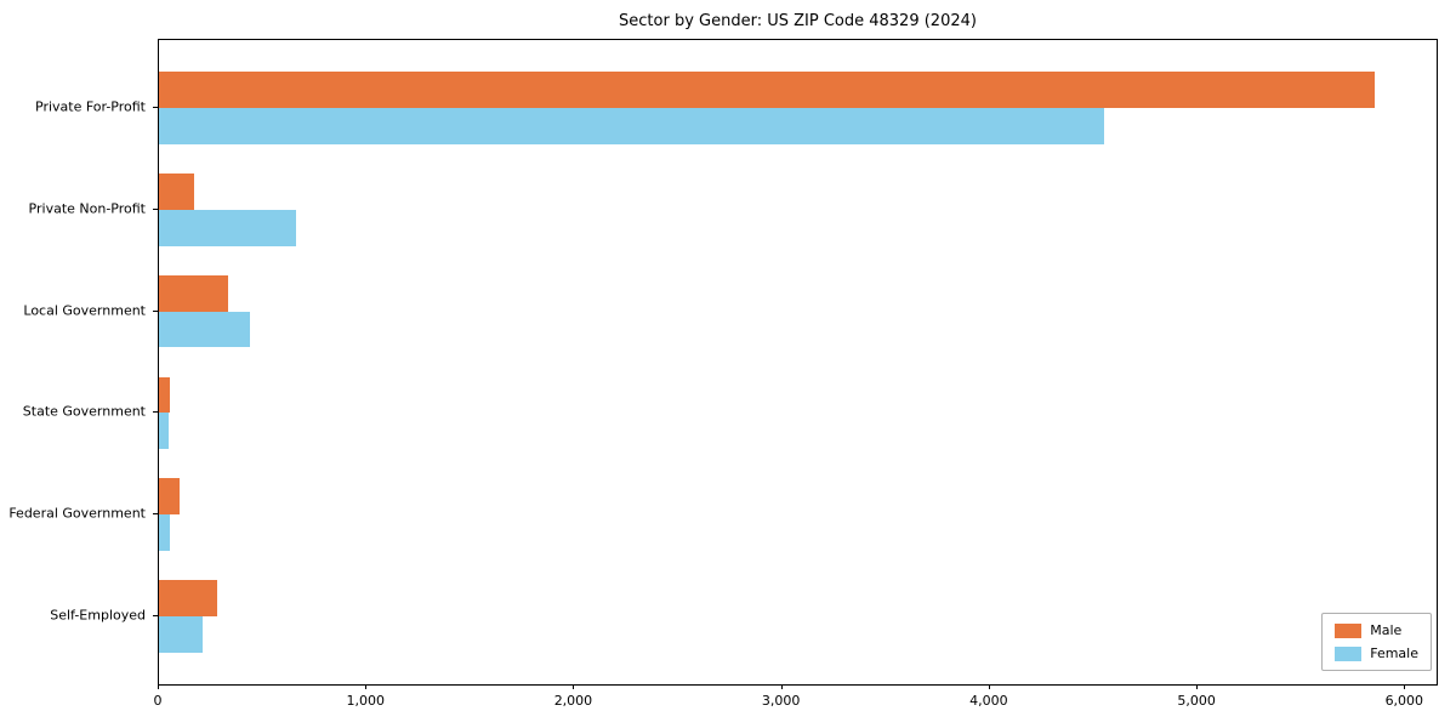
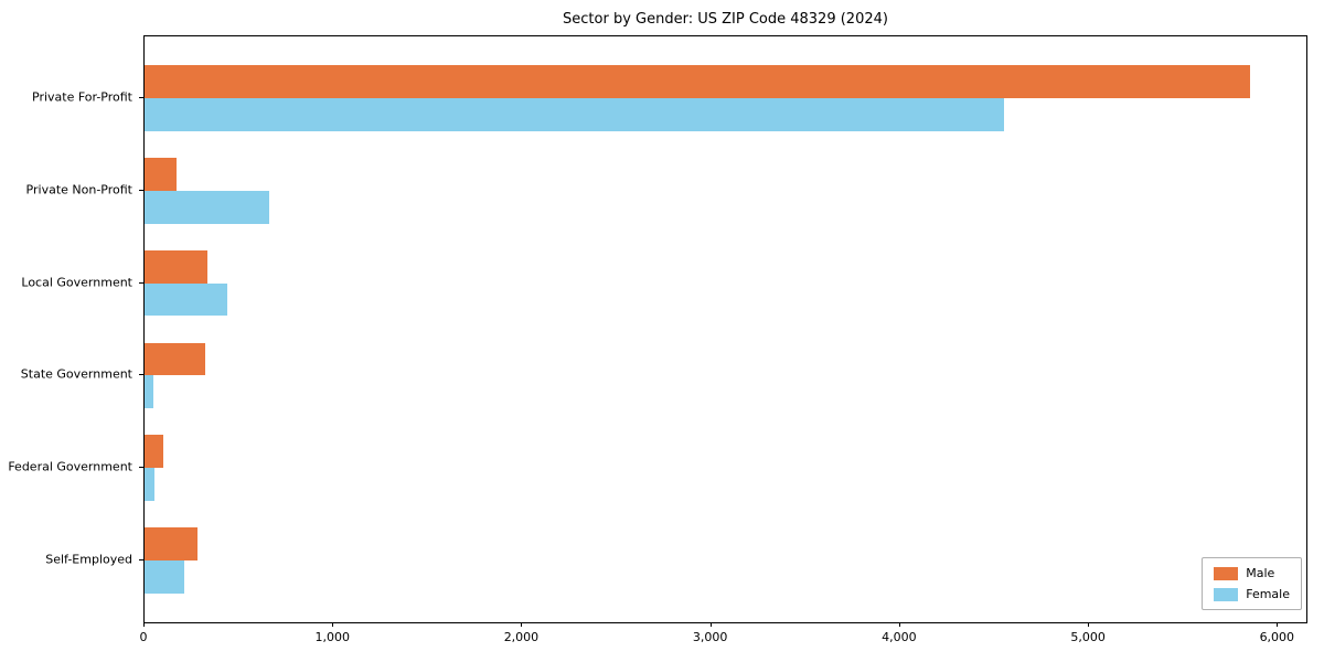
Male/State Government: 60 -> 320
